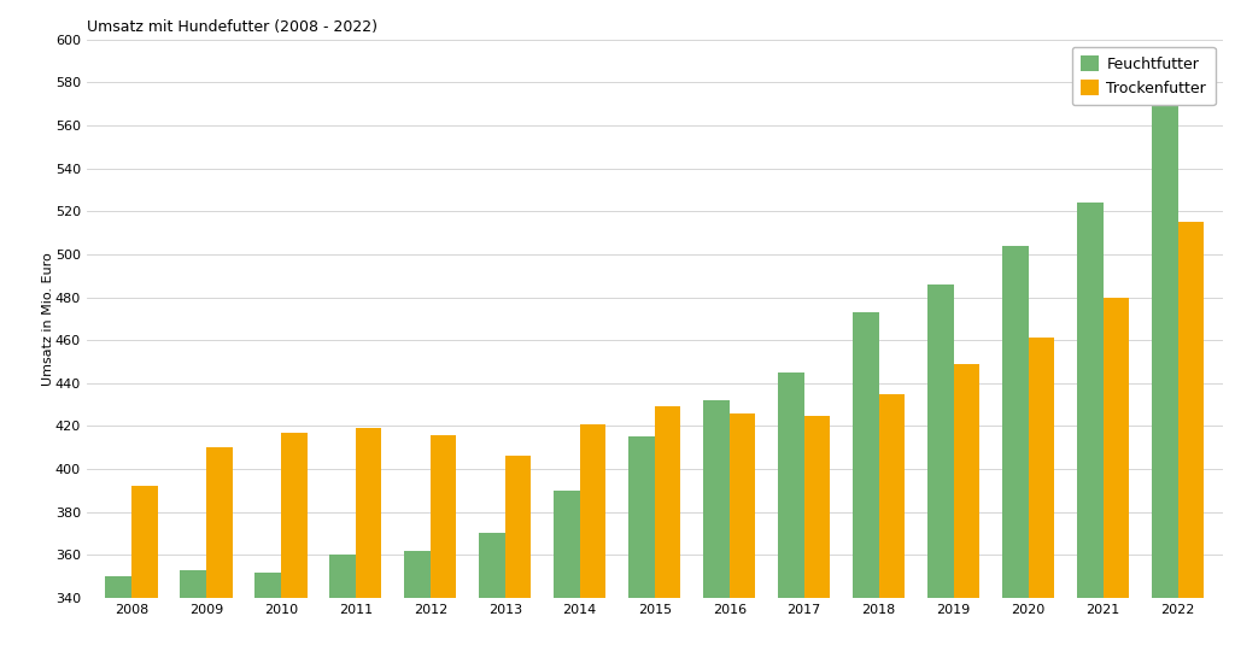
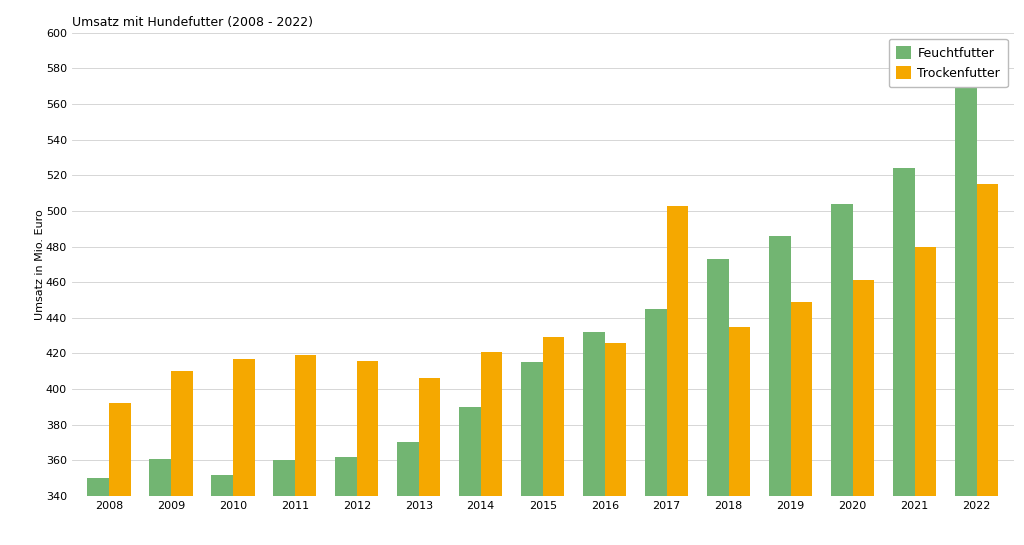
Feuchtfutter/2009: 353 -> 361
Trockenfutter/2017: 425 -> 503
